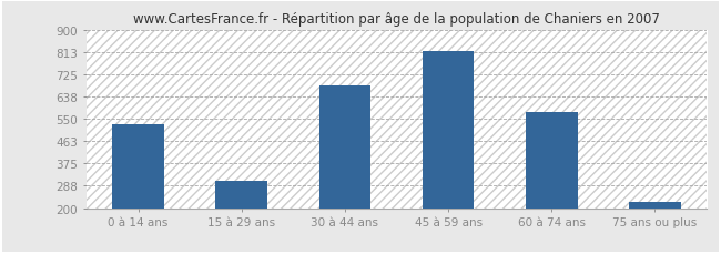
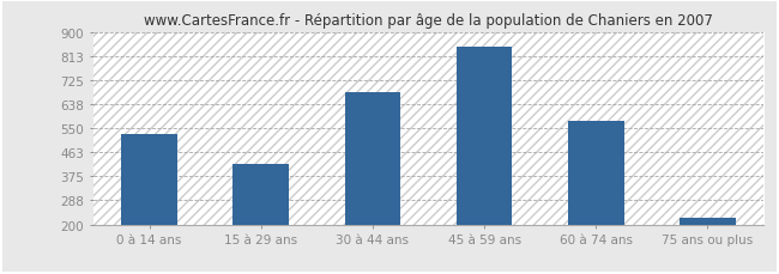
15 à 29 ans: 305 -> 420
45 à 59 ans: 815 -> 845
